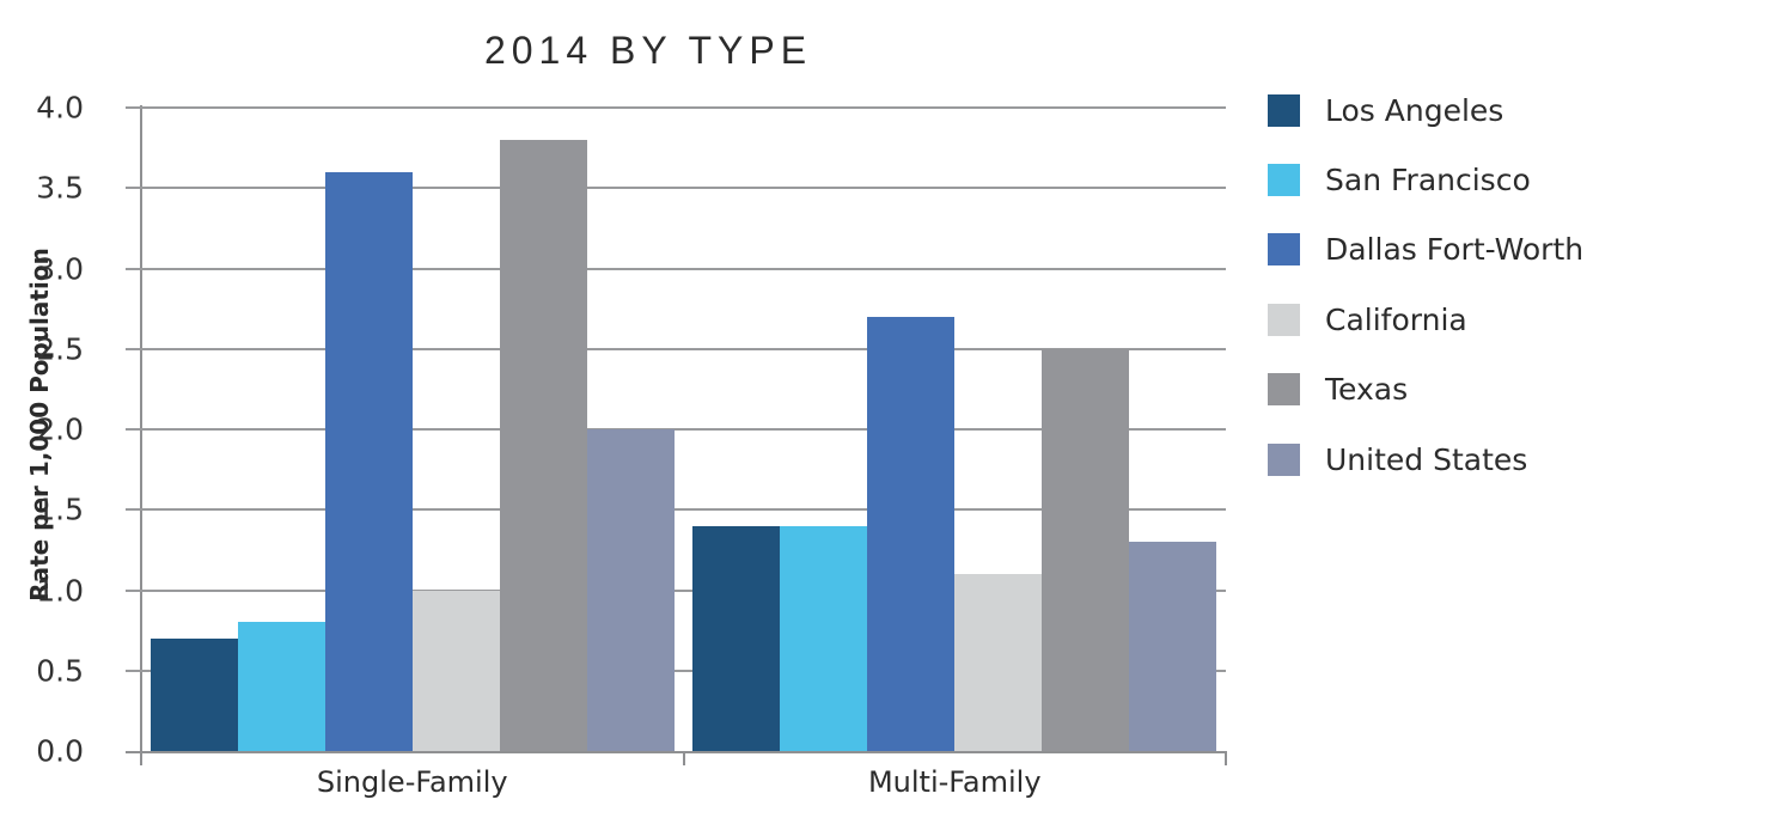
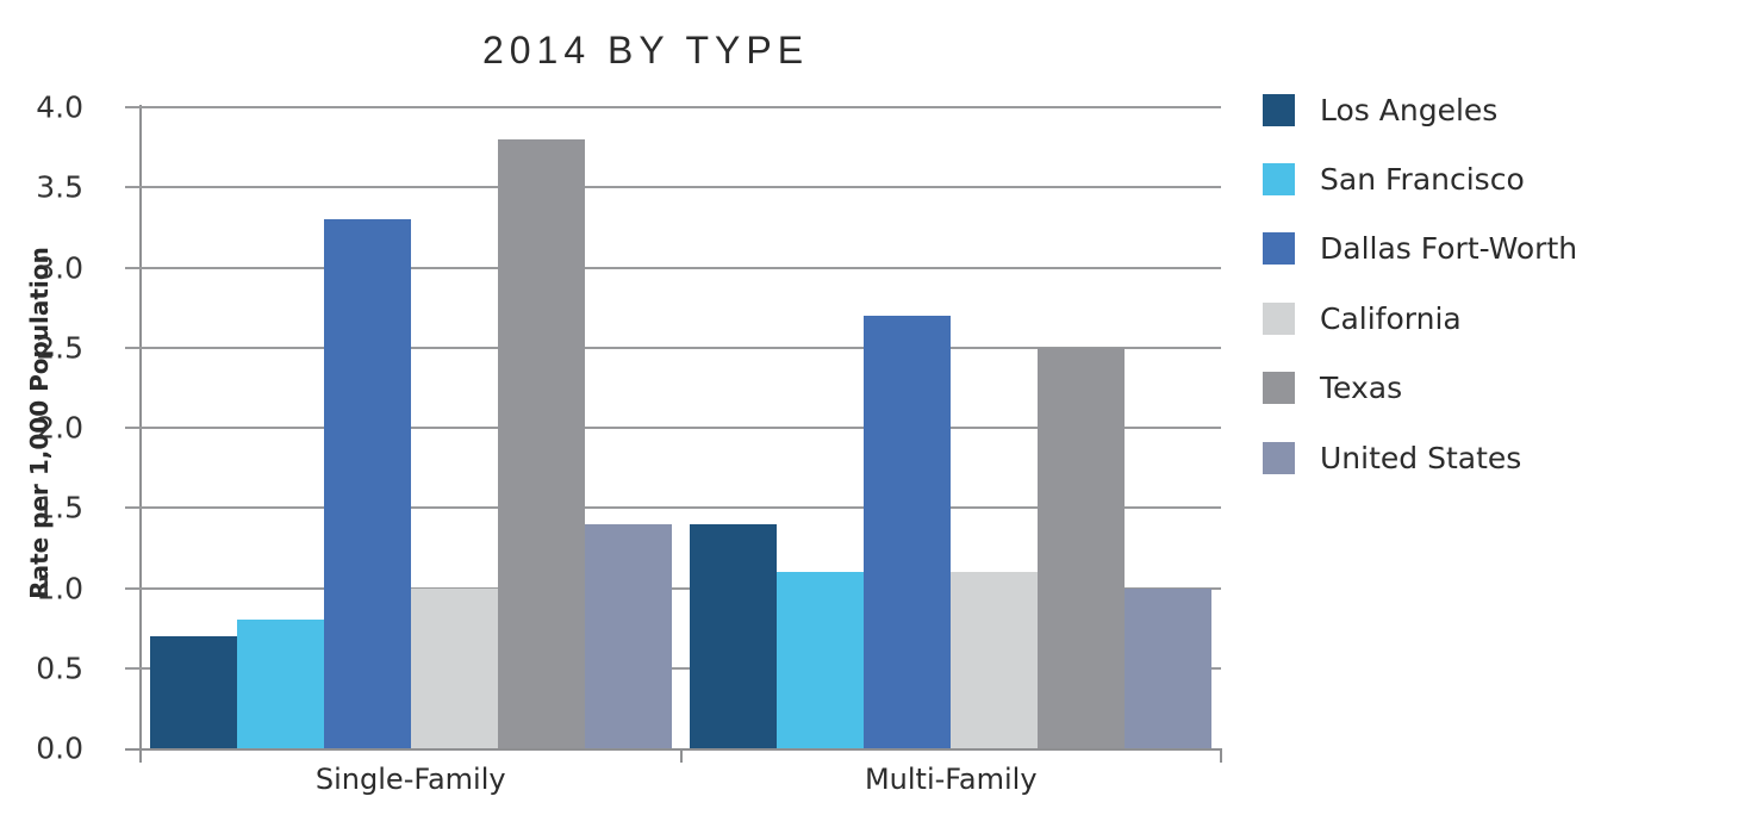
Dallas Fort-Worth/Single-Family: 3.6 -> 3.3
United States/Single-Family: 2.0 -> 1.4
San Francisco/Multi-Family: 1.4 -> 1.1
United States/Multi-Family: 1.3 -> 1.0
